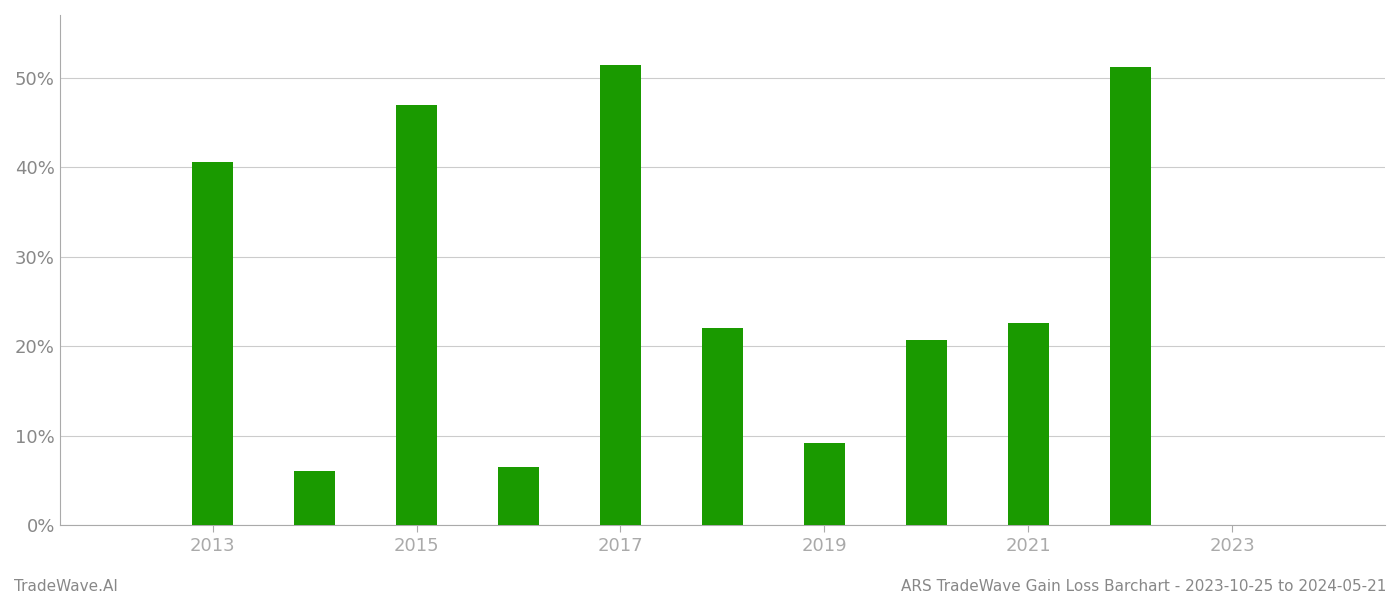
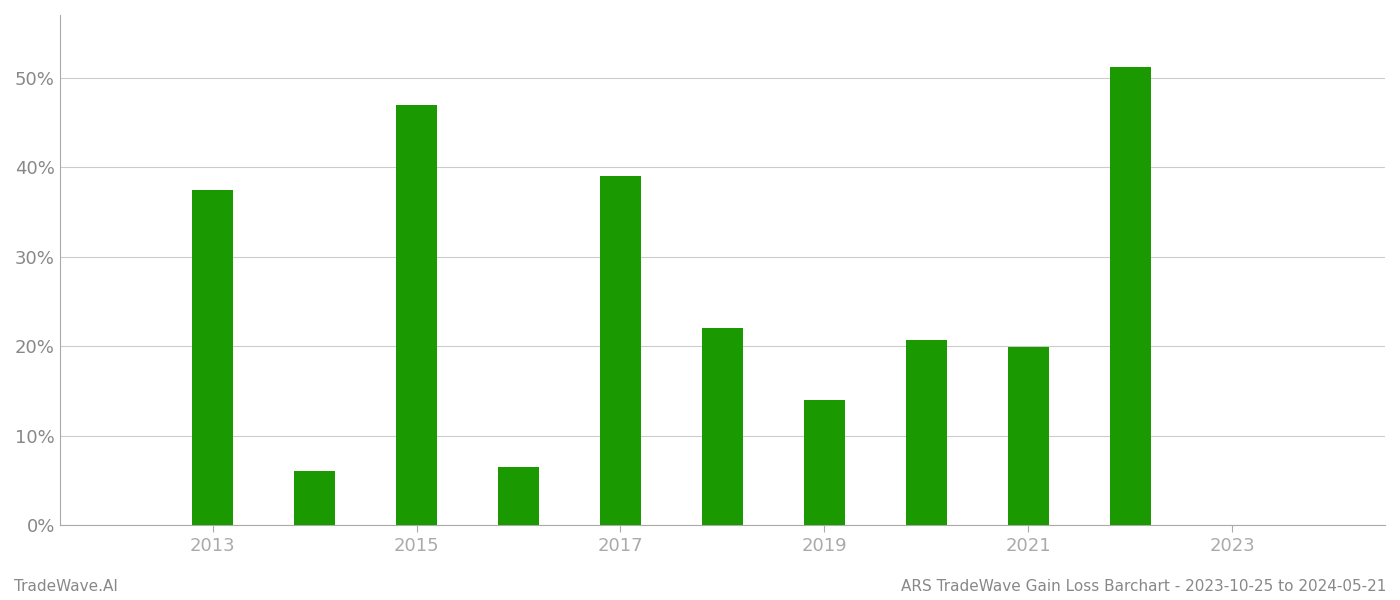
2013: 40.6% -> 37.5%
2017: 51.4% -> 39.0%
2019: 9.2% -> 14.0%
2021: 22.6% -> 19.9%
